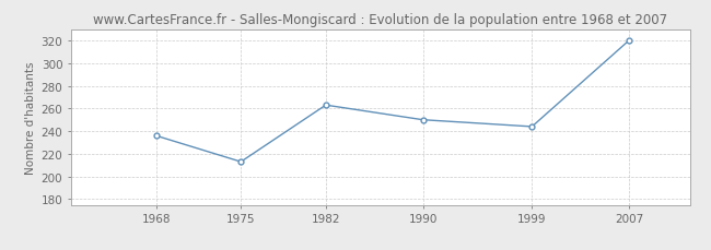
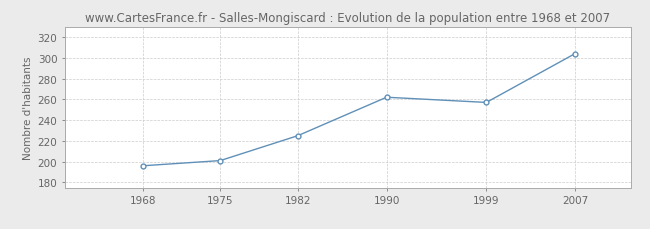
1968: 236 -> 196
1975: 213 -> 201
1982: 263 -> 225
1990: 250 -> 262
1999: 244 -> 257
2007: 320 -> 304
